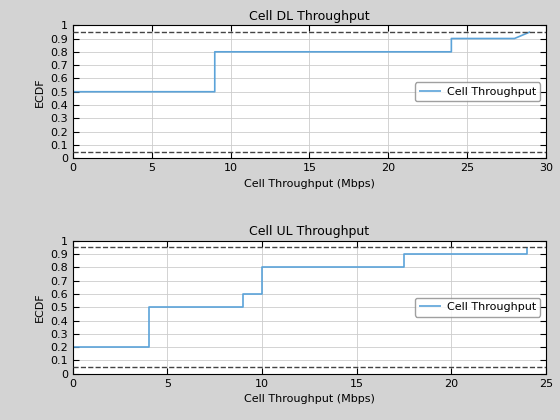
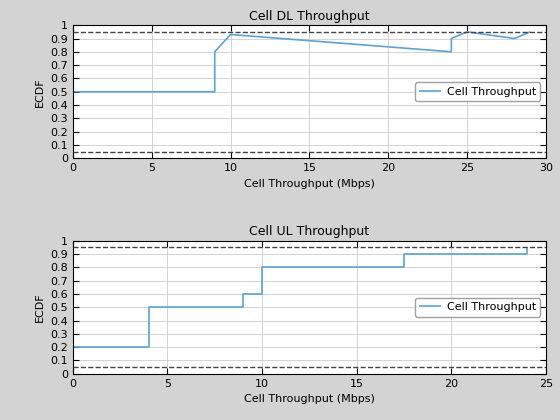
Cell DL Throughput/10: 0.80 -> 0.93
Cell DL Throughput/25: 0.90 -> 0.95
